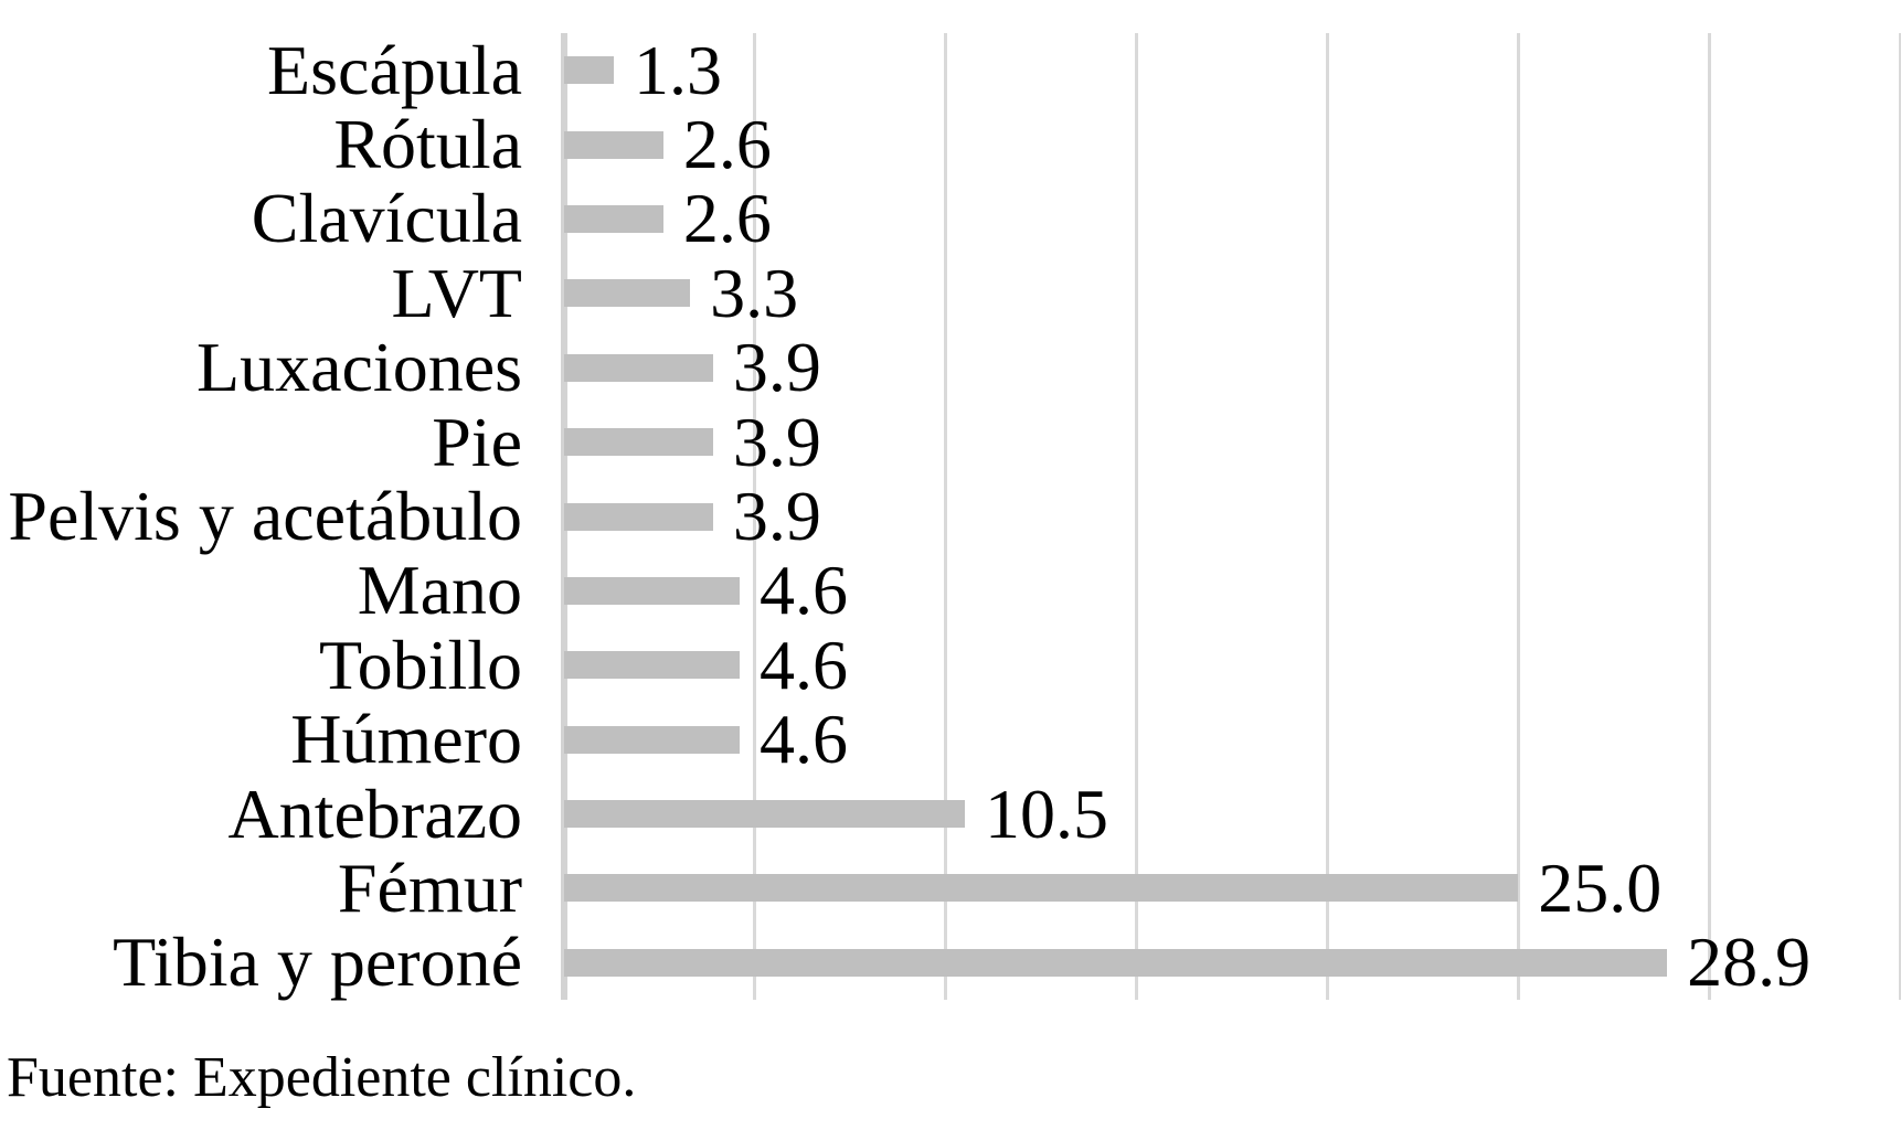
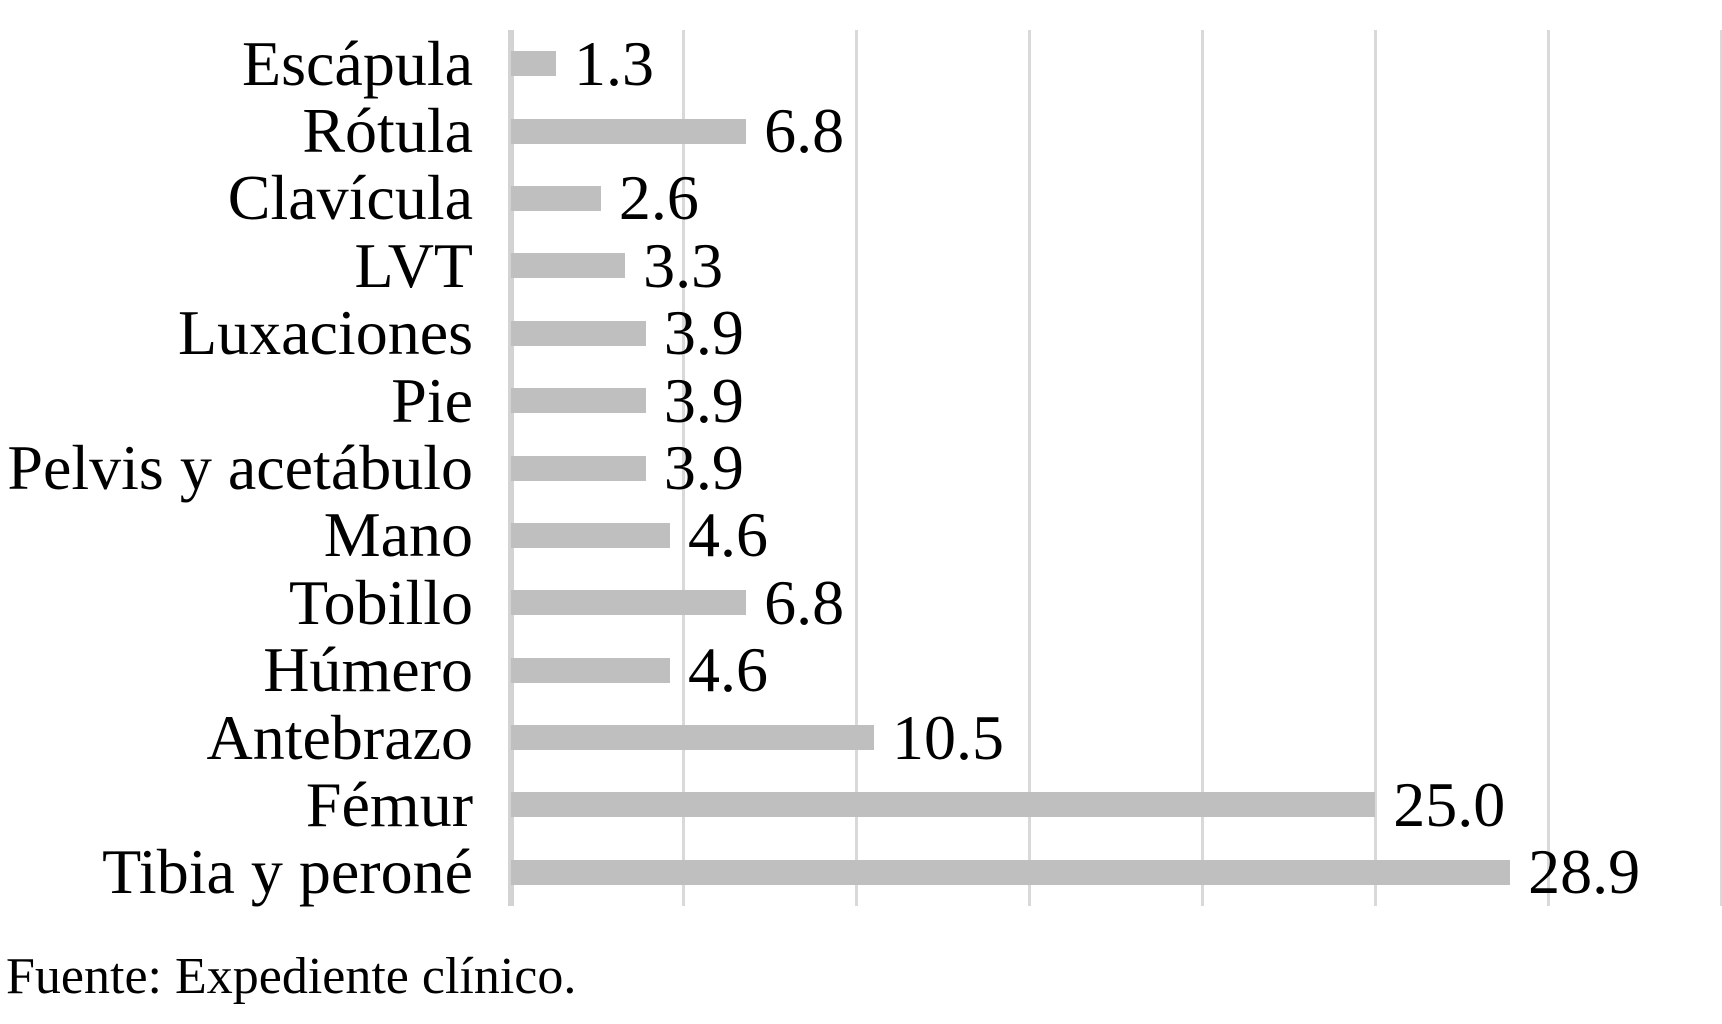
Rótula: 2.6 -> 6.8
Tobillo: 4.6 -> 6.8
